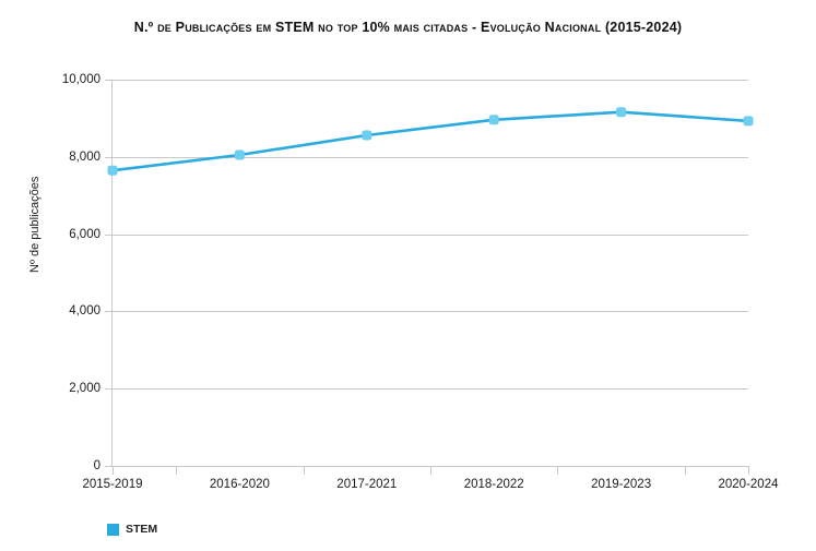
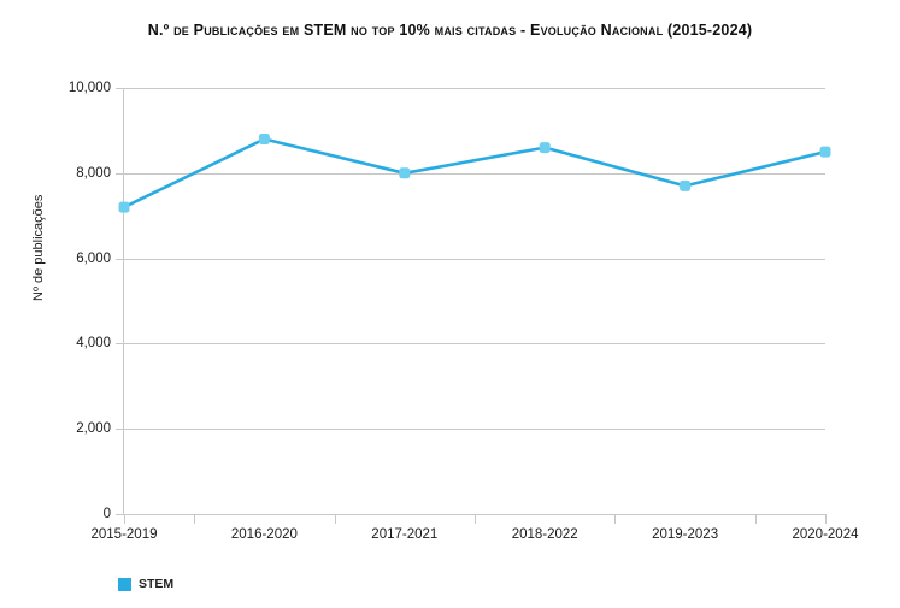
2015-2019: 7600 -> 7200
2016-2020: 8000 -> 8800
2017-2021: 8600 -> 8000
2018-2022: 9000 -> 8600
2019-2023: 9200 -> 7700
2020-2024: 8900 -> 8500
